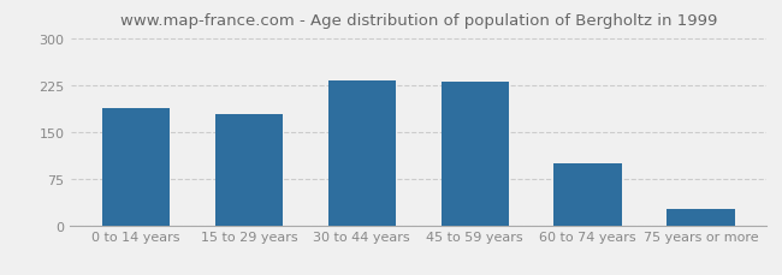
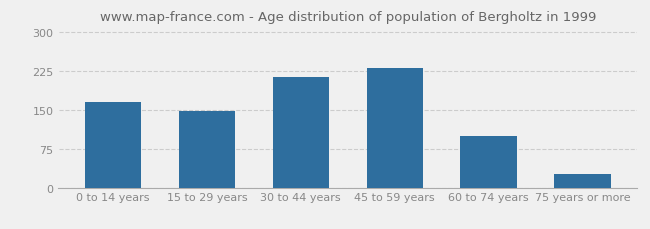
0 to 14 years: 188 -> 164
15 to 29 years: 178 -> 148
30 to 44 years: 233 -> 212
